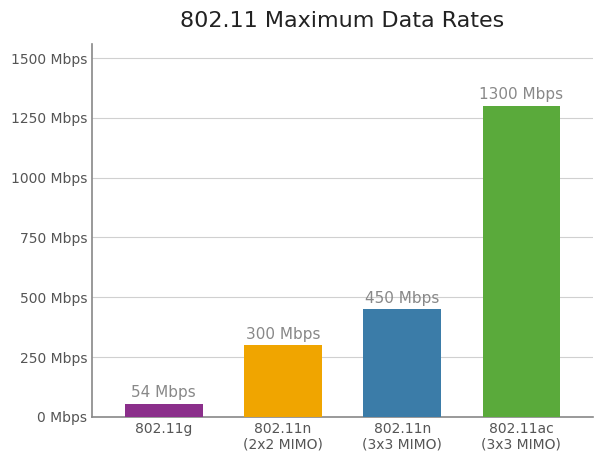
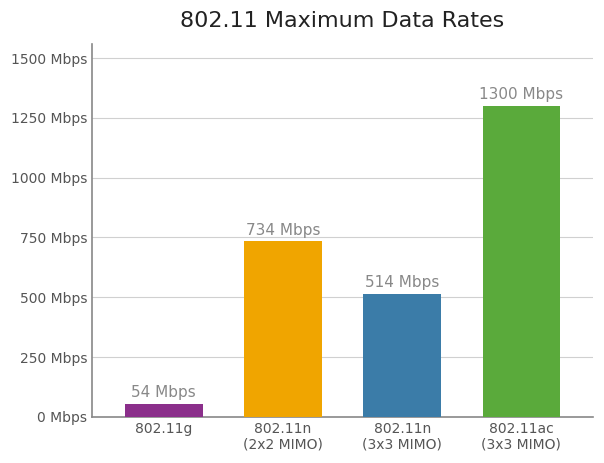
802.11n (2x2 MIMO): 300 -> 734
802.11n (3x3 MIMO): 450 -> 514
